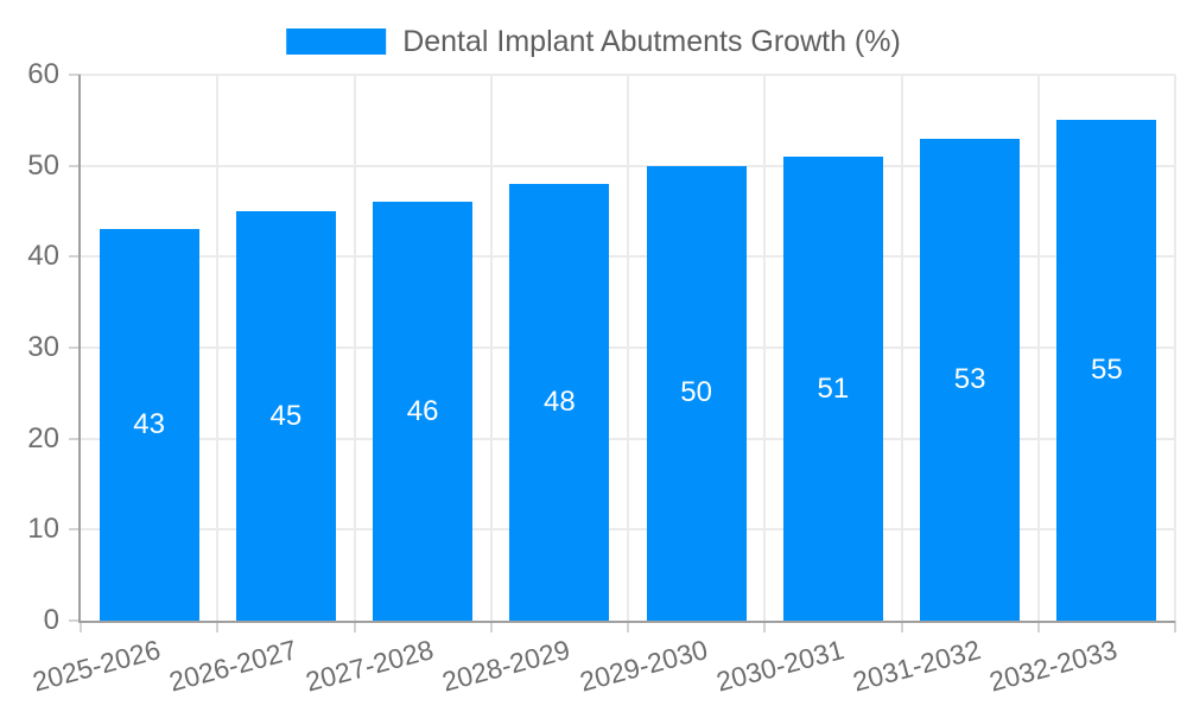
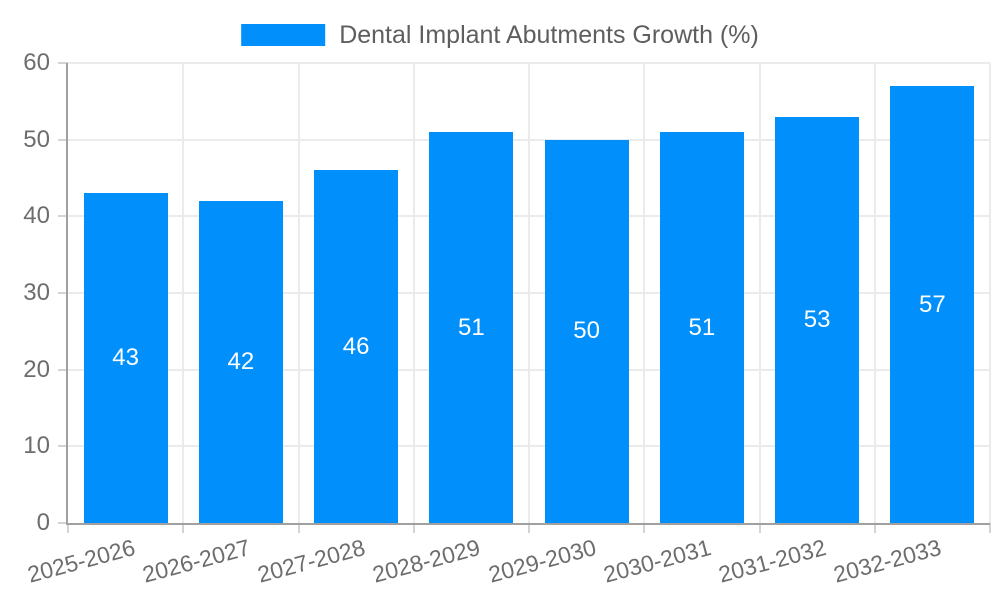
2026-2027: 45 -> 42
2028-2029: 48 -> 51
2032-2033: 55 -> 57
